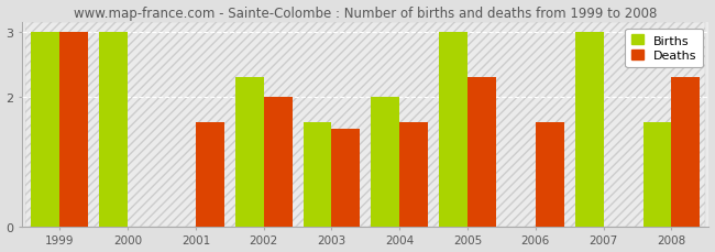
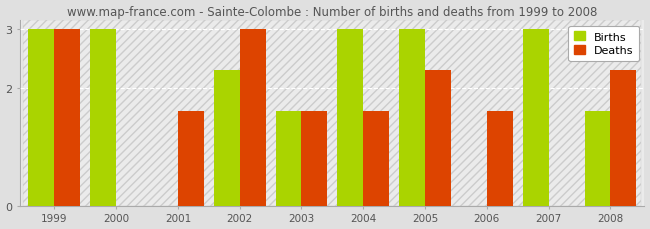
Deaths/2002: 2.0 -> 3.0
Deaths/2003: 1.5 -> 1.6
Births/2004: 2.0 -> 3.0
